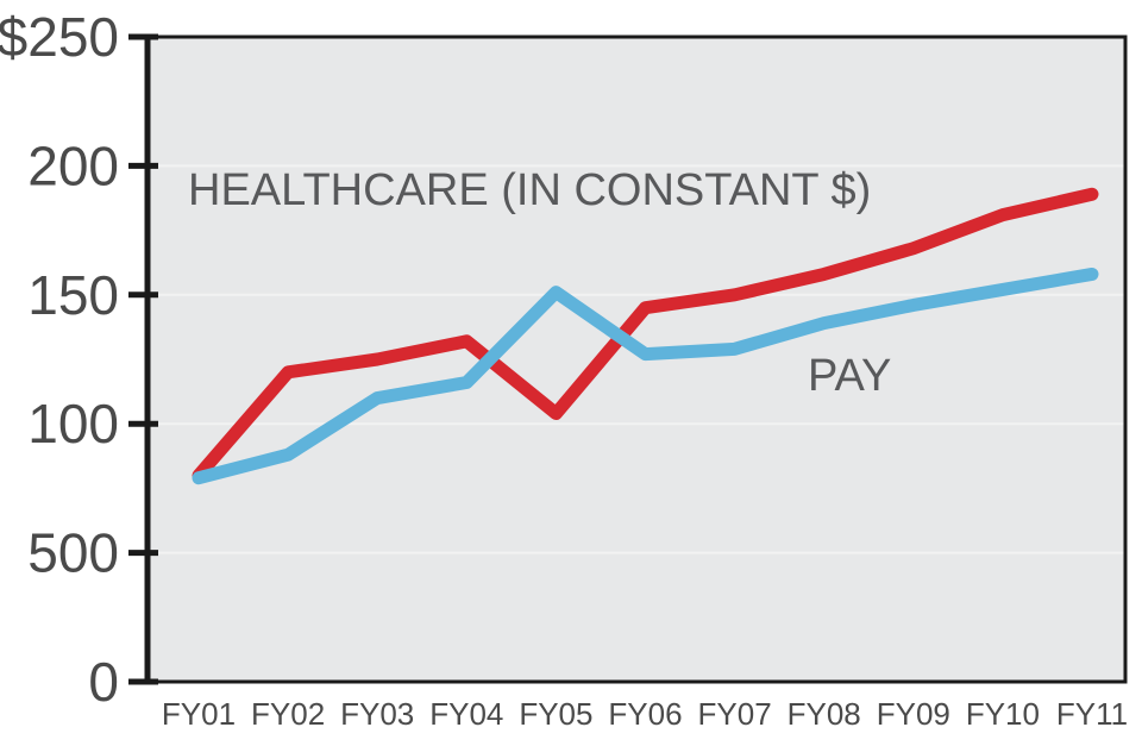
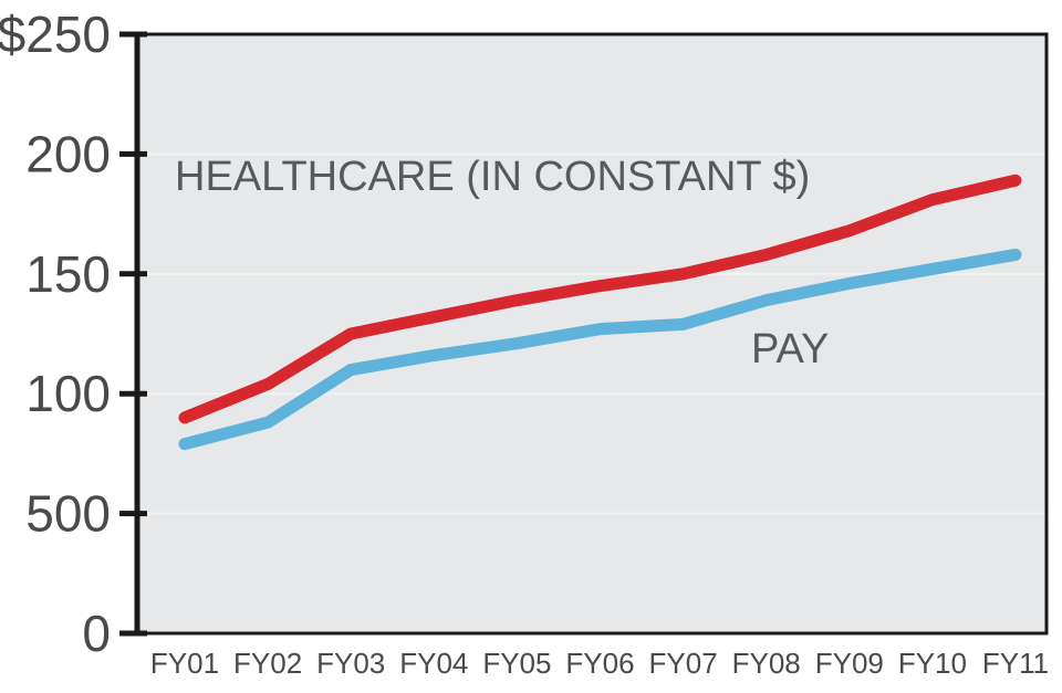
HEALTHCARE (IN CONSTANT $)/FY01: $80 -> $90
HEALTHCARE (IN CONSTANT $)/FY02: $120 -> $104
HEALTHCARE (IN CONSTANT $)/FY05: $104 -> $139
PAY/FY05: $151 -> $121
